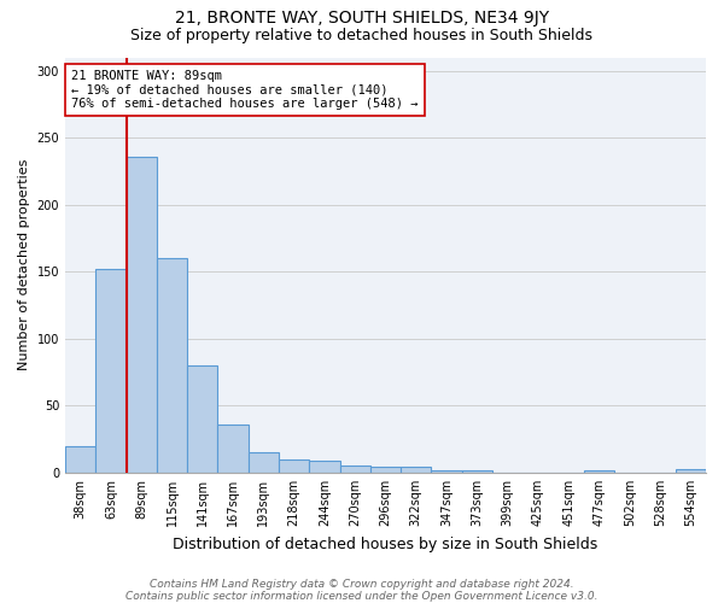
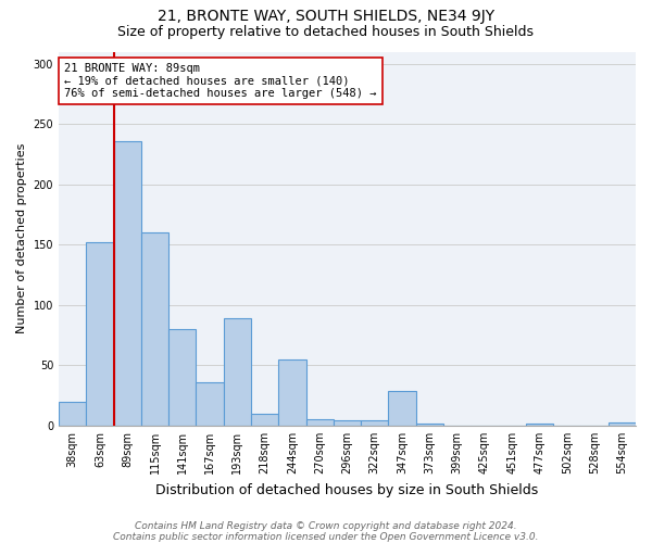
193sqm: 15 -> 89
244sqm: 9 -> 55
347sqm: 2 -> 29
